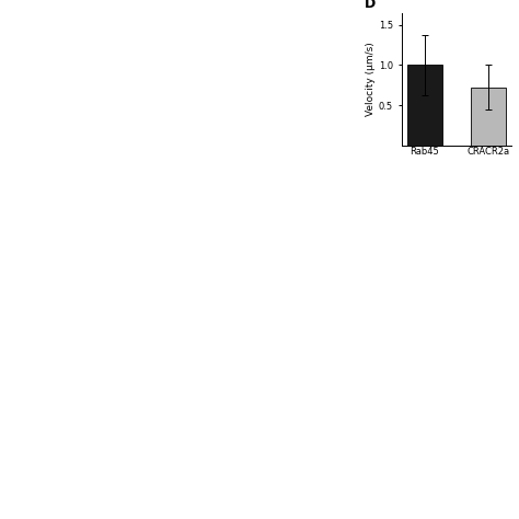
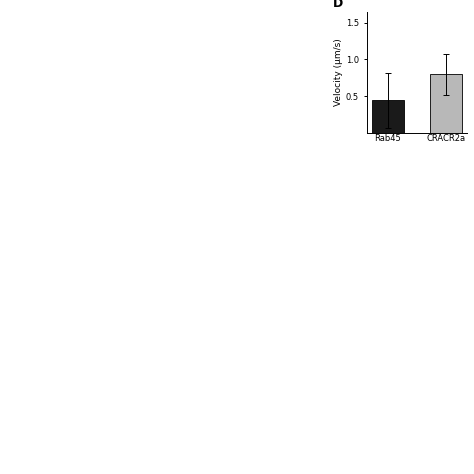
Rab45: 1.00 -> 0.44
CRACR2a: 0.72 -> 0.80
